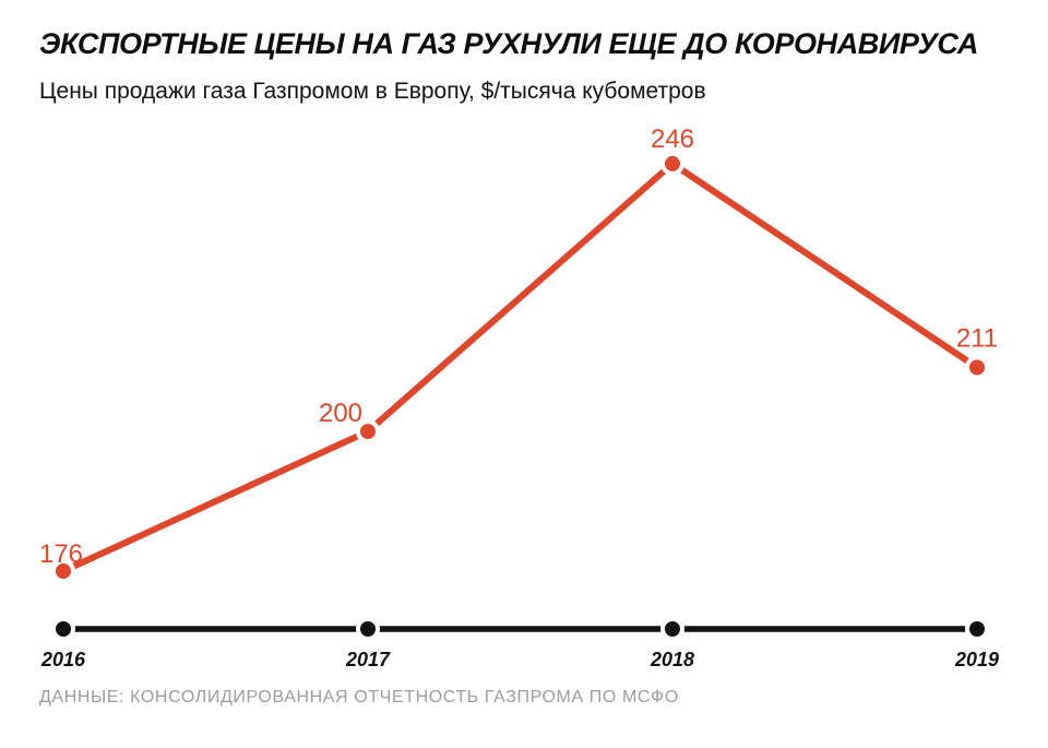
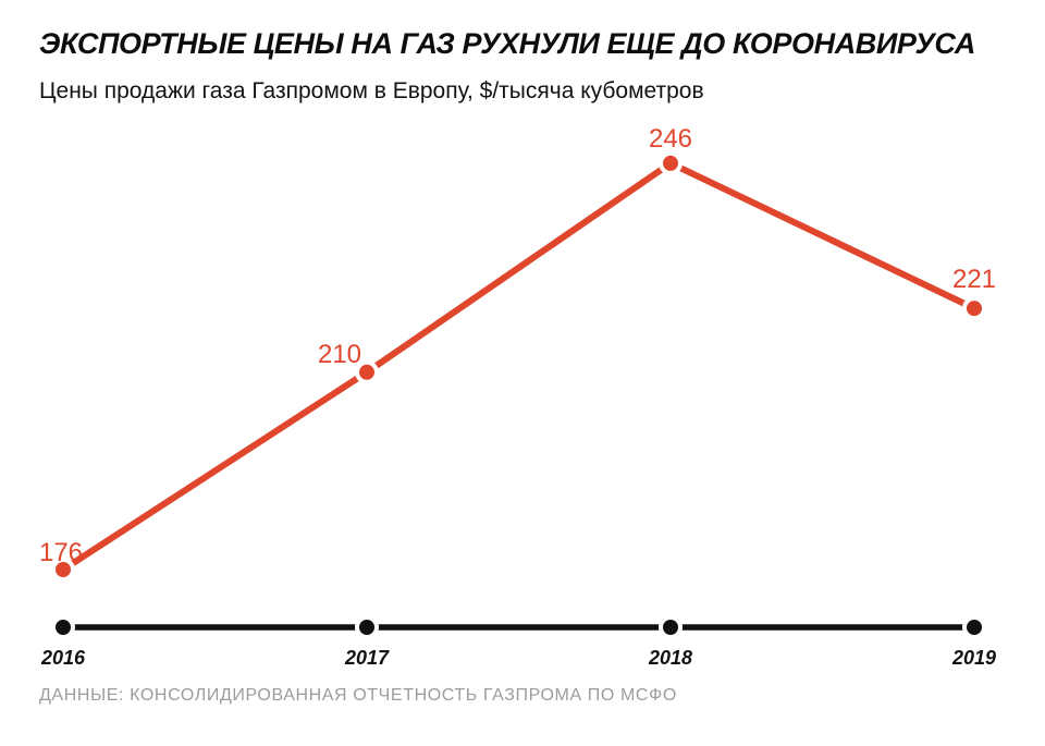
2017: 200 -> 210
2019: 211 -> 221
